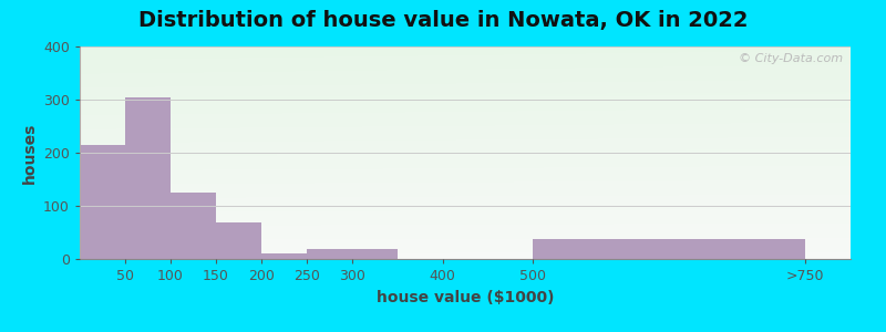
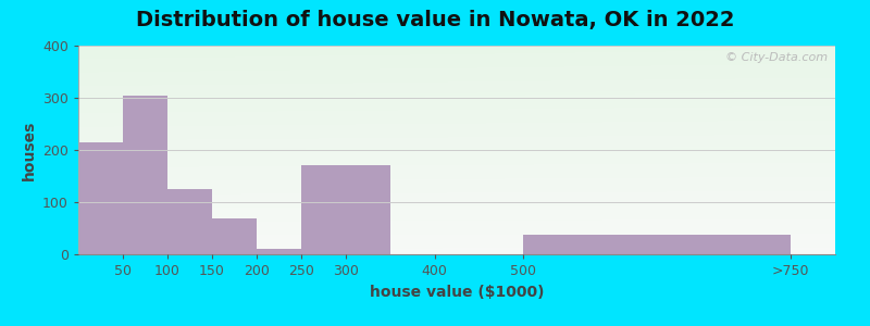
300: 18 -> 170
